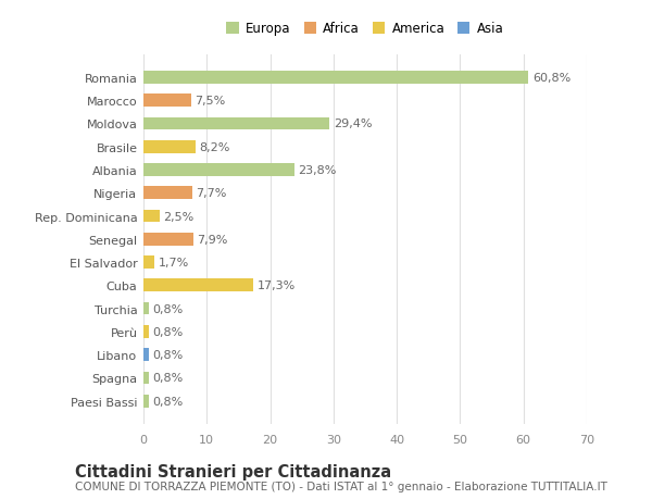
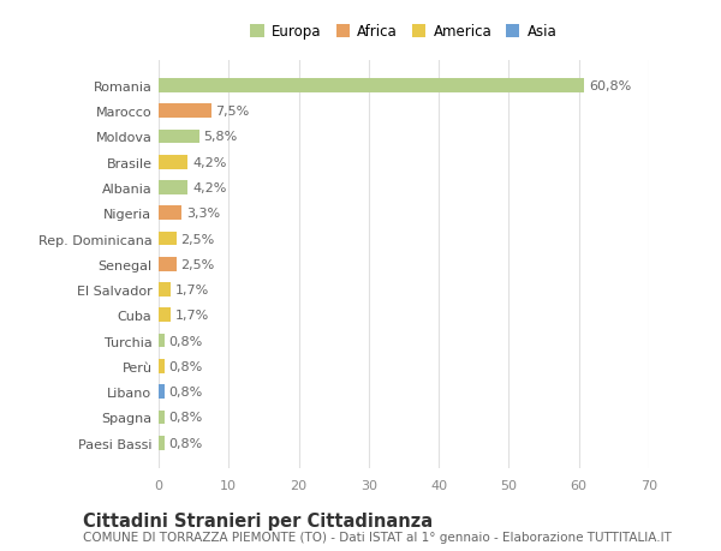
Moldova: 29,4% -> 5,8%
Brasile: 8,2% -> 4,2%
Albania: 23,8% -> 4,2%
Nigeria: 7,7% -> 3,3%
Senegal: 7,9% -> 2,5%
Cuba: 17,3% -> 1,7%
